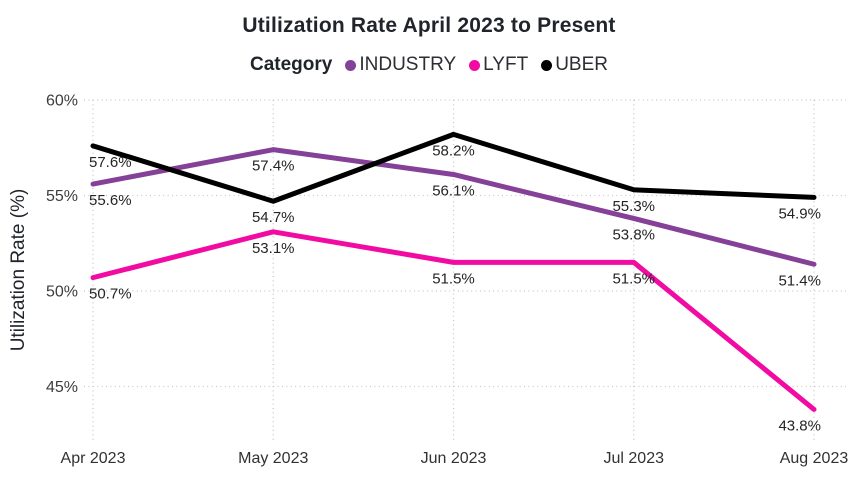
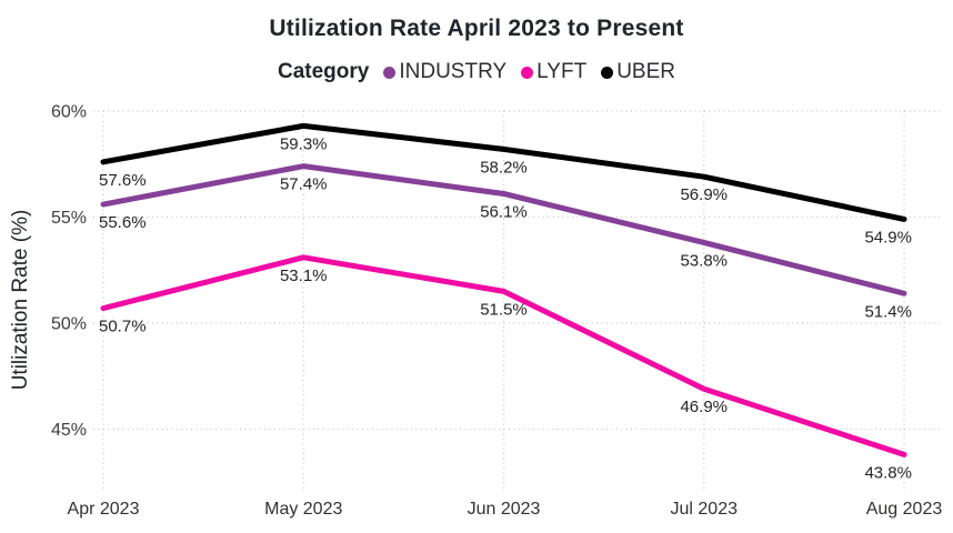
UBER/May 2023: 54.7% -> 59.3%
LYFT/Jul 2023: 51.5% -> 46.9%
UBER/Jul 2023: 55.3% -> 56.9%
